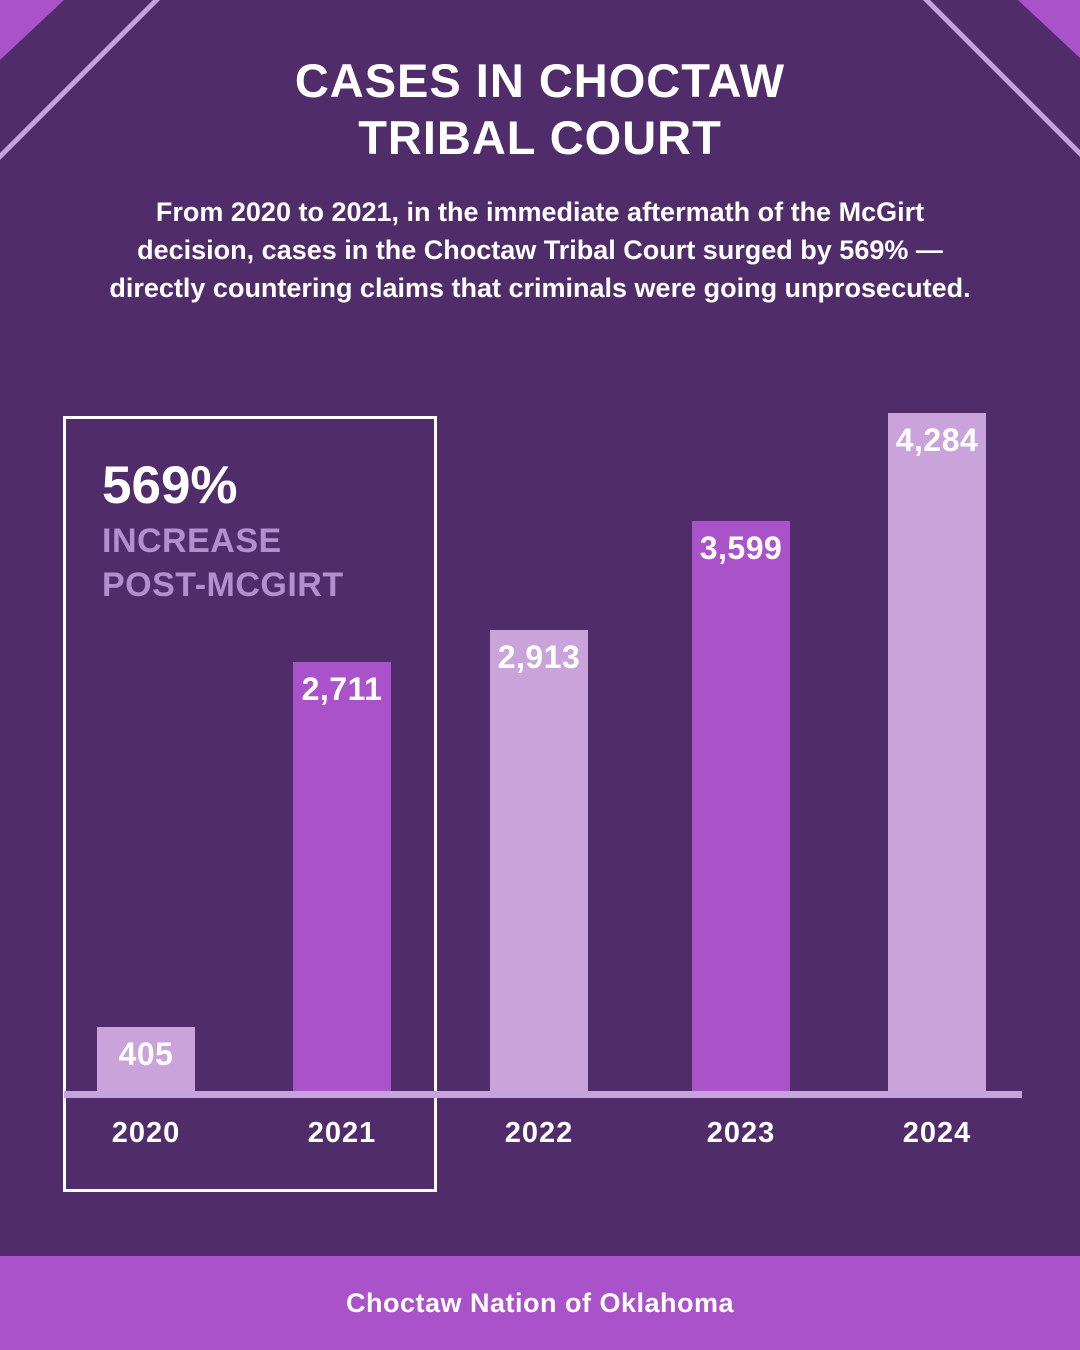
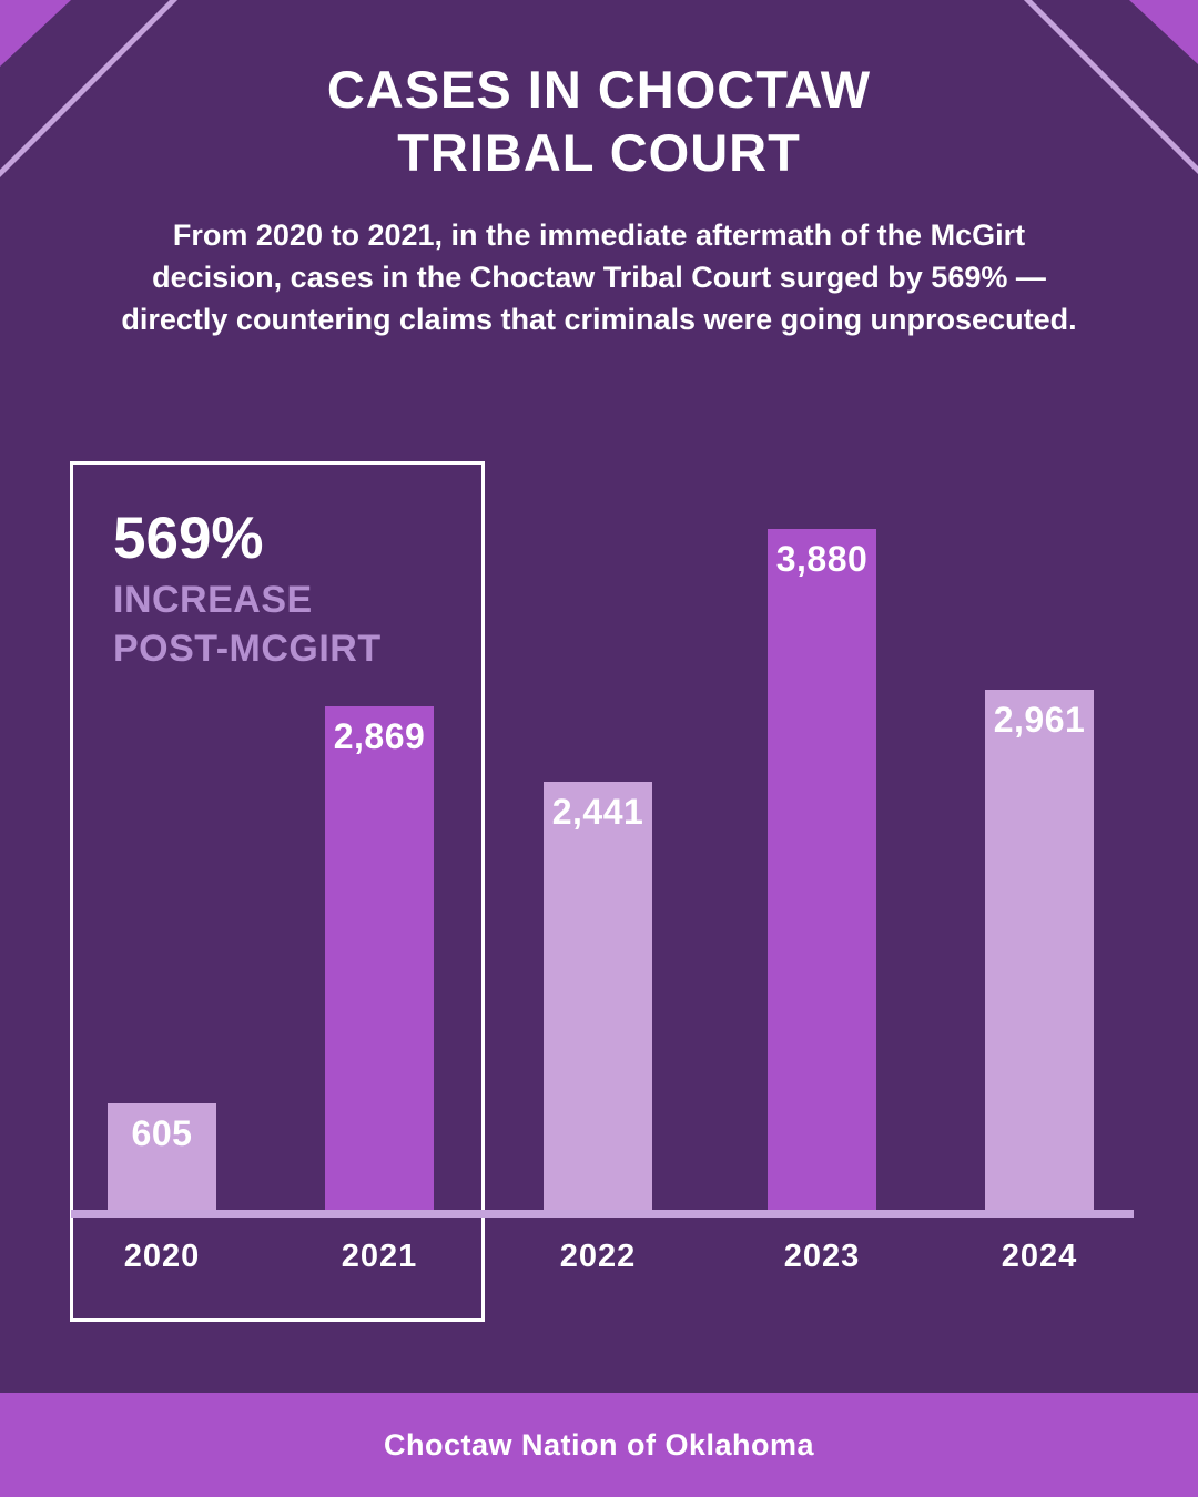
2020: 405 -> 605
2021: 2,711 -> 2,869
2022: 2,913 -> 2,441
2023: 3,599 -> 3,880
2024: 4,284 -> 2,961
